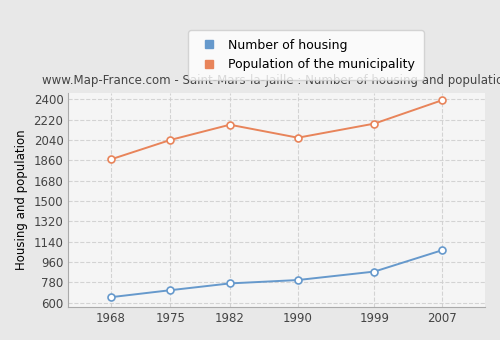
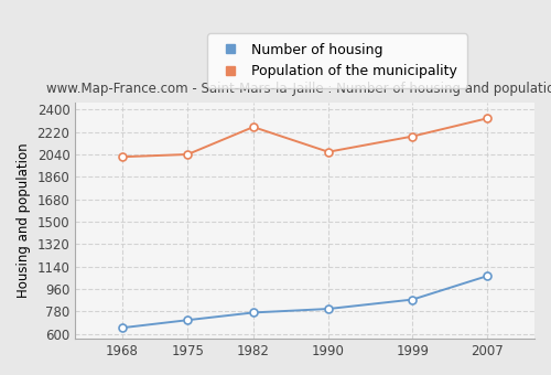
Population of the municipality/1968: 1870 -> 2020
Population of the municipality/1982: 2180 -> 2260
Population of the municipality/2007: 2390 -> 2330
